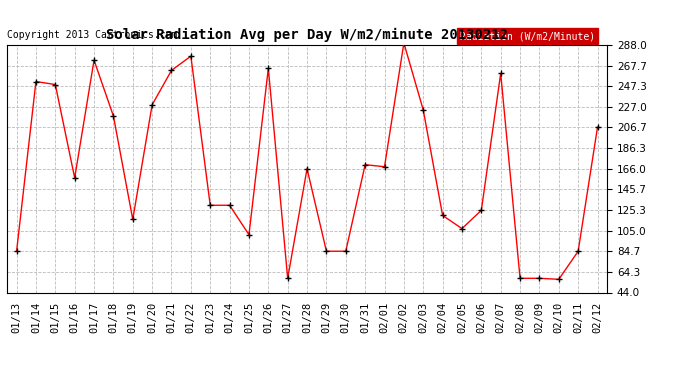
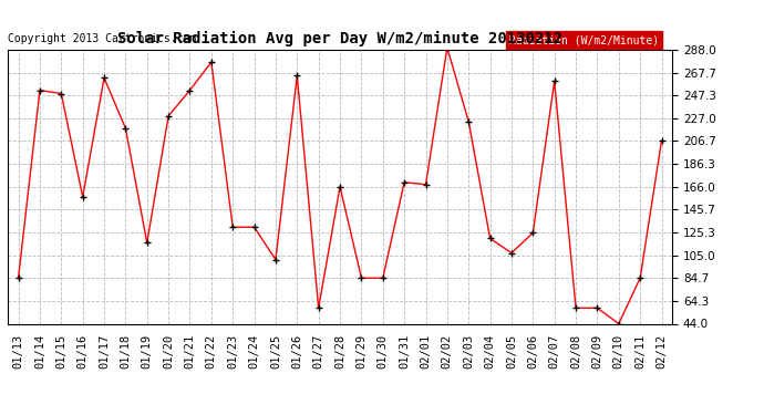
01/17: 273 -> 263
01/21: 263 -> 252
02/10: 57 -> 44
